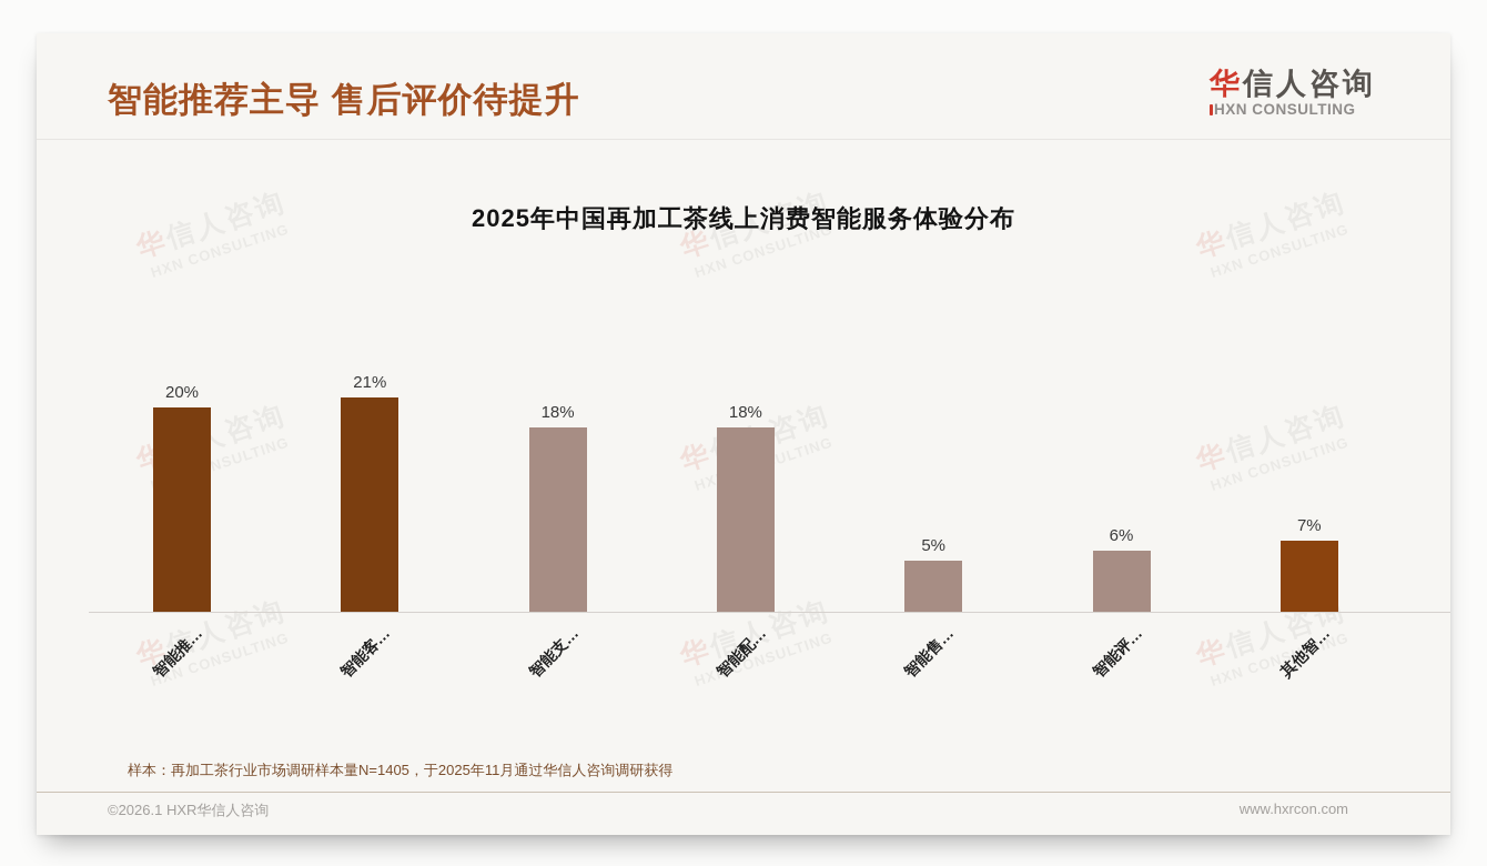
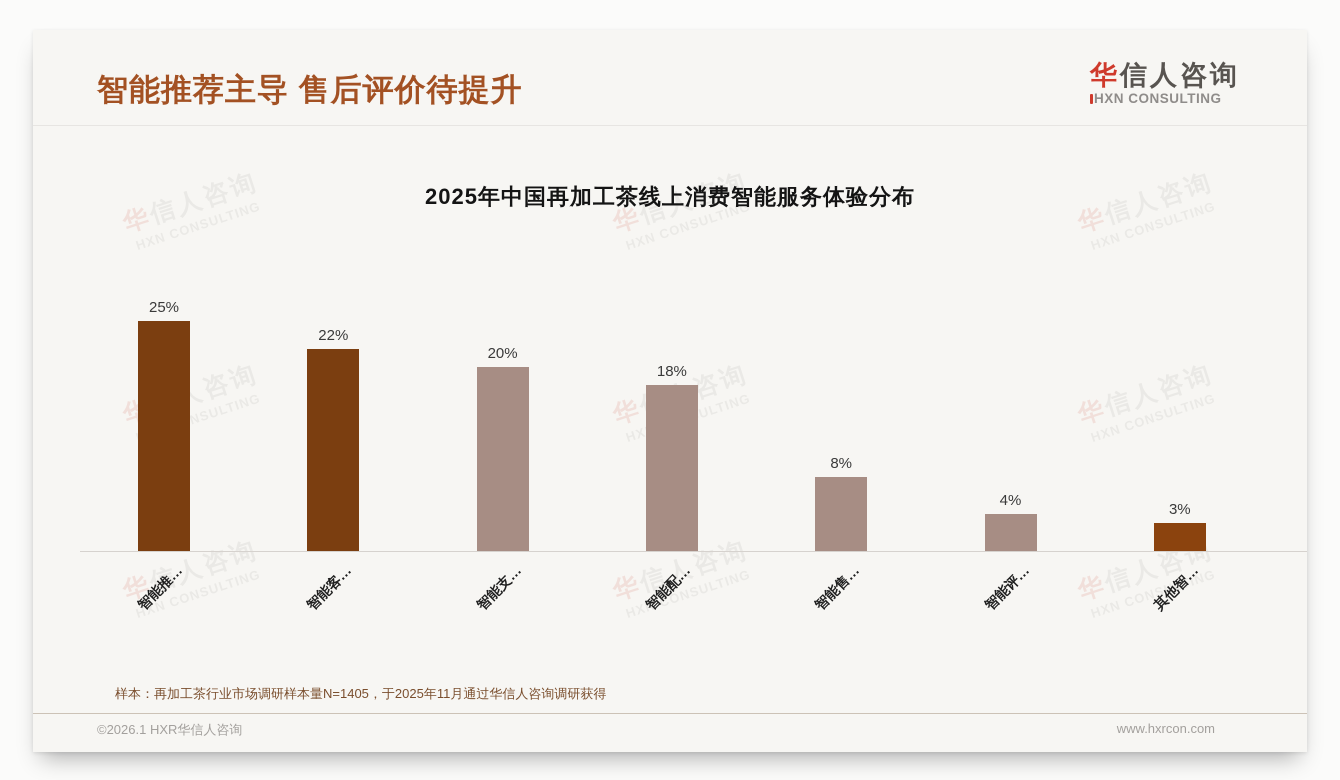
智能推…: 20% -> 25%
智能客…: 21% -> 22%
智能支…: 18% -> 20%
智能售…: 5% -> 8%
智能评…: 6% -> 4%
其他智…: 7% -> 3%
